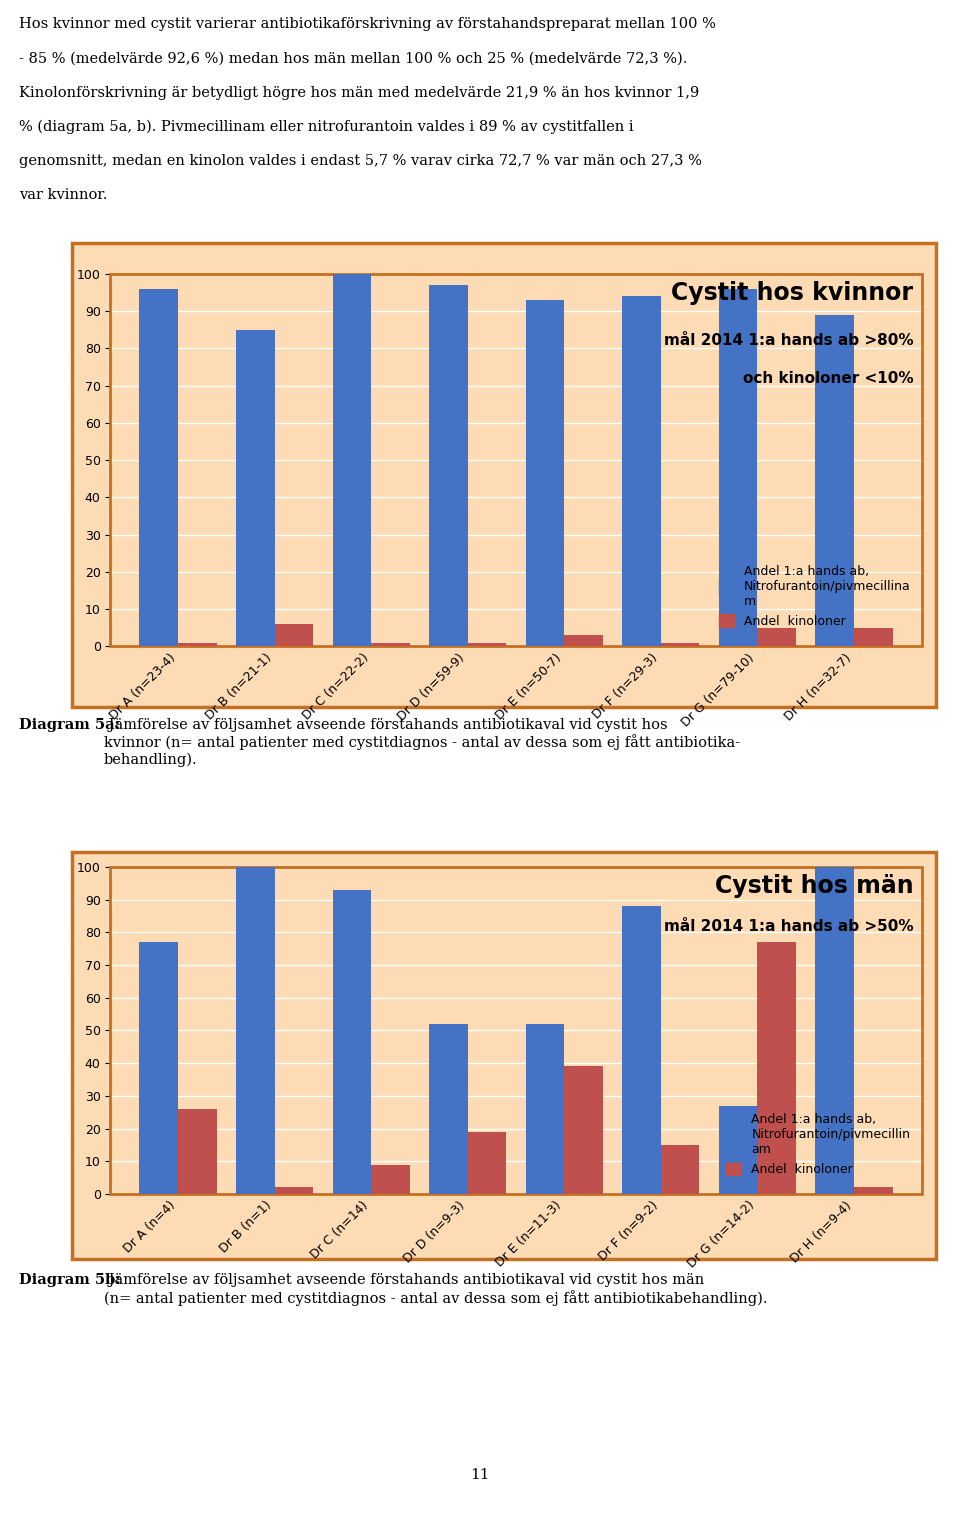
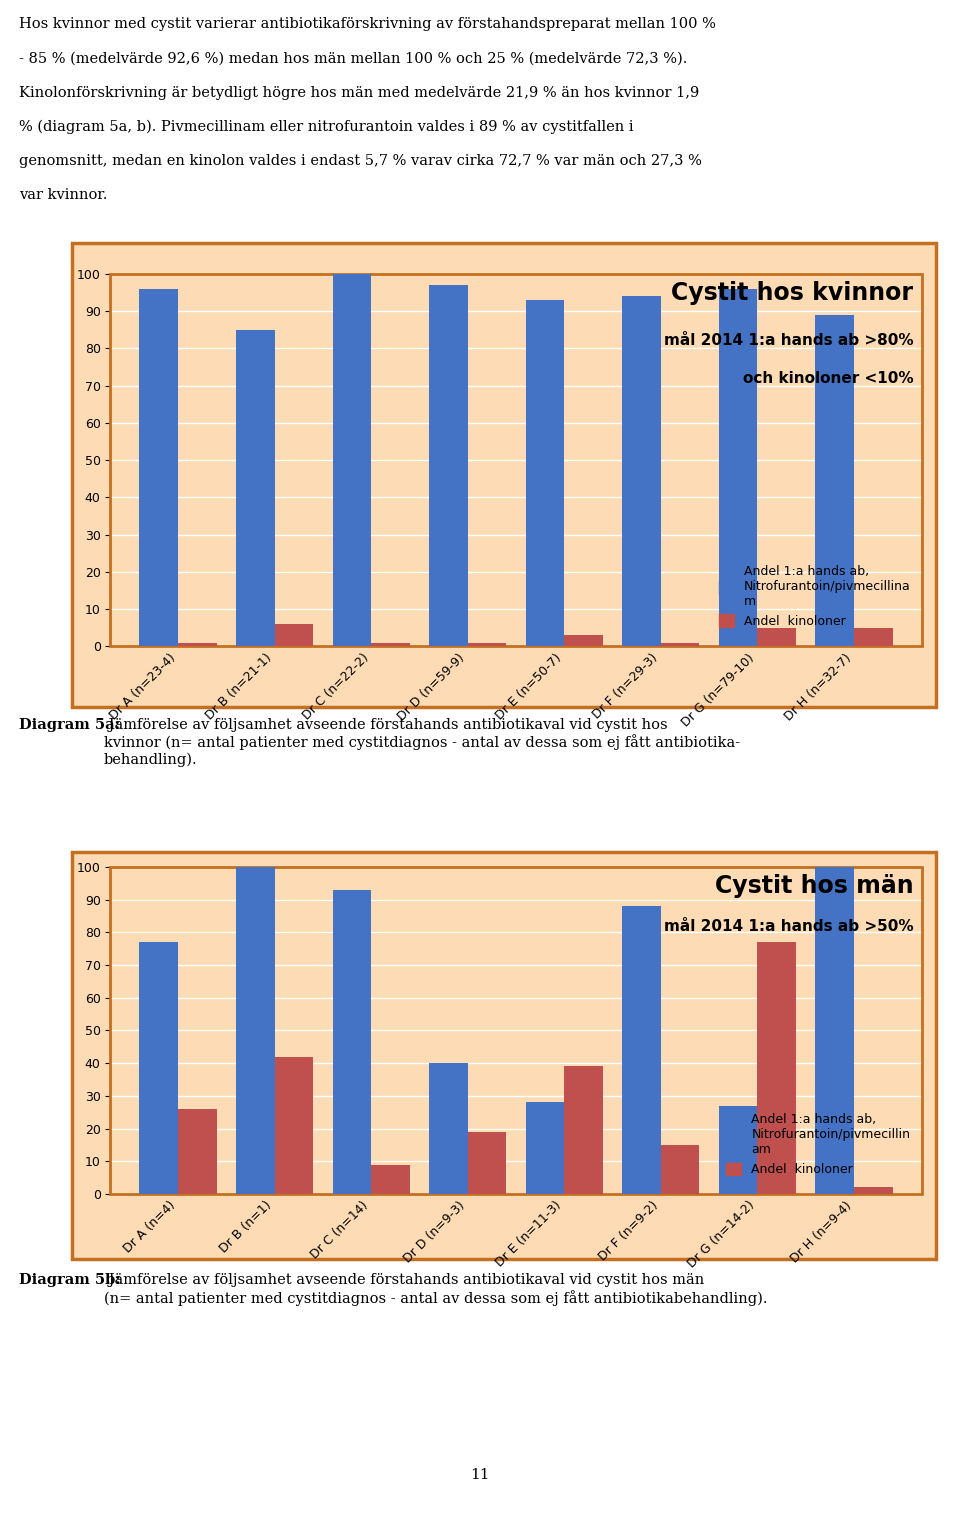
Andel kinoloner/Dr B (n=1): 2 -> 42
Andel 1:a hands ab, Nitrofurantoin/pivmecillin am/Dr D (n=9-3): 52 -> 40
Andel 1:a hands ab, Nitrofurantoin/pivmecillin am/Dr E (n=11-3): 52 -> 28
